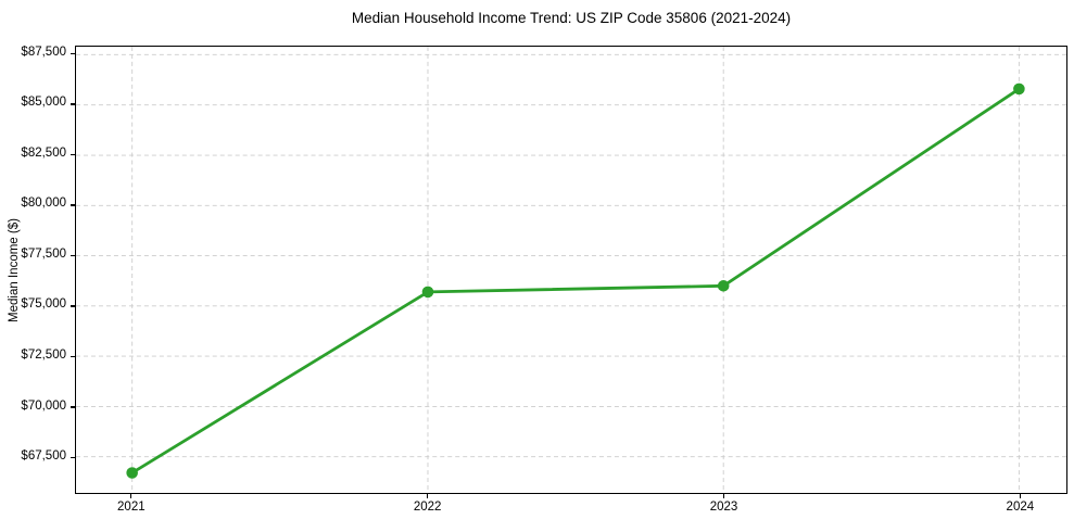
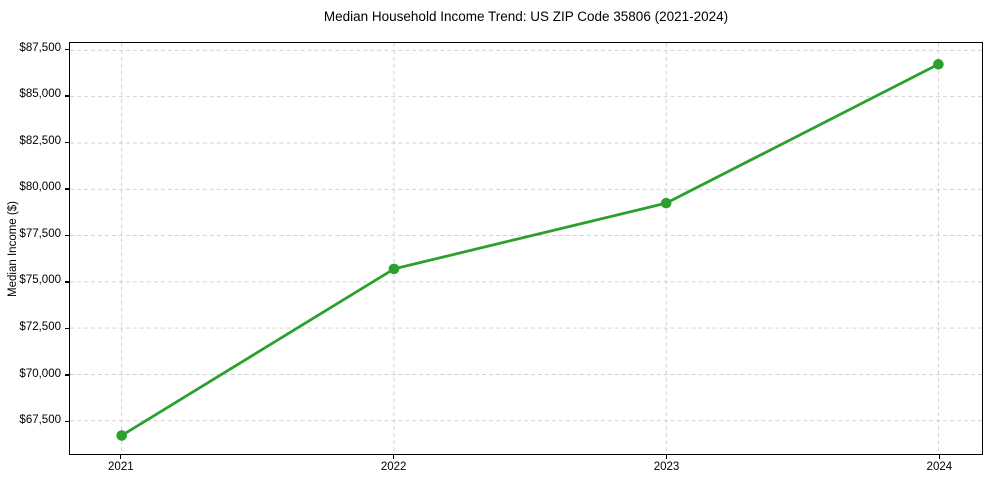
2023: $76000 -> $79200
2024: $85800 -> $86800
